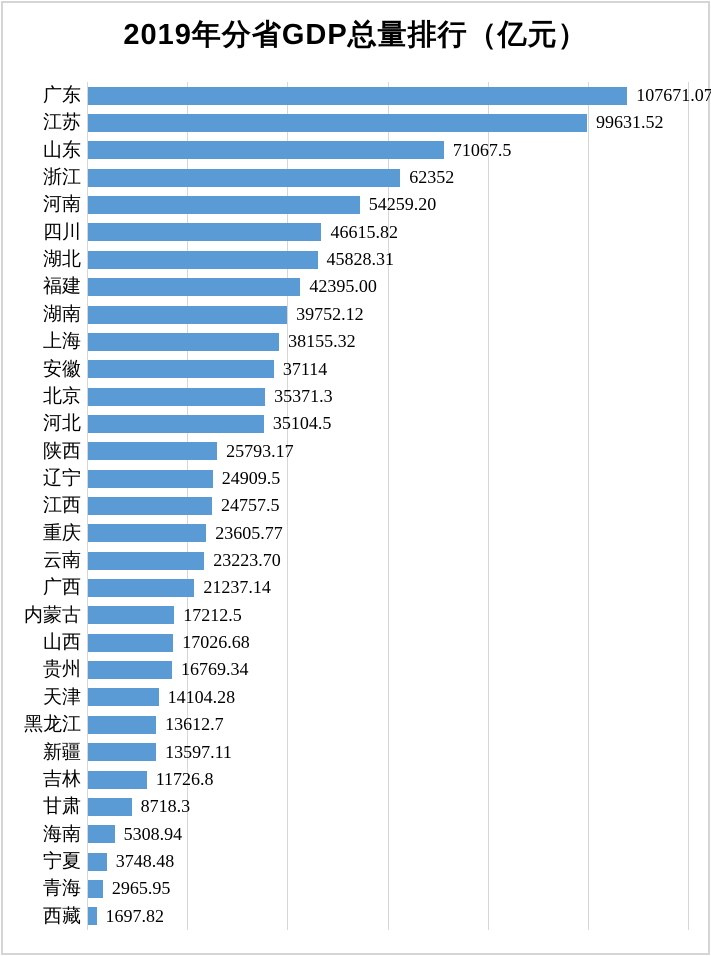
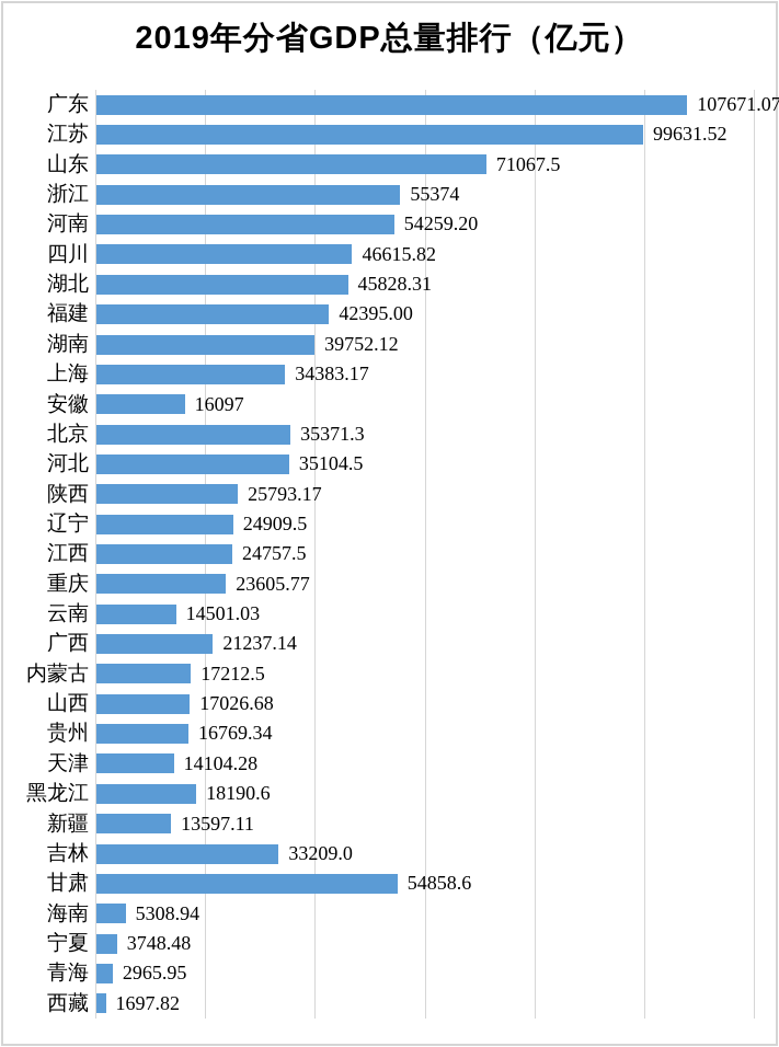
浙江: 62352 -> 55374
上海: 38155.32 -> 34383.17
安徽: 37114 -> 16097
云南: 23223.70 -> 14501.03
黑龙江: 13612.7 -> 18190.6
吉林: 11726.8 -> 33209.0
甘肃: 8718.3 -> 54858.6
